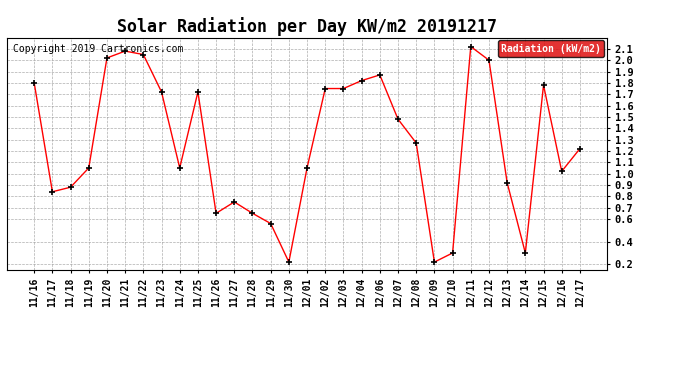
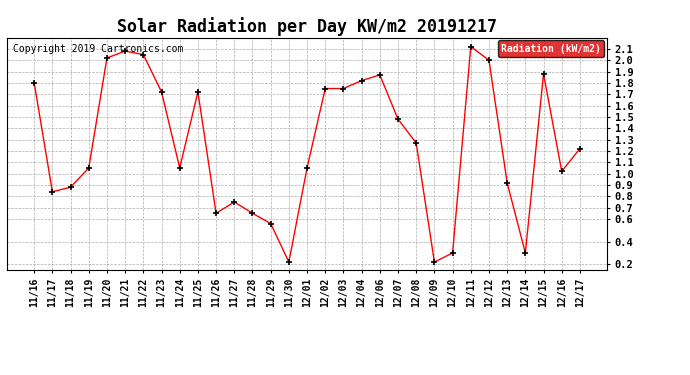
12/15: 1.78 -> 1.88
